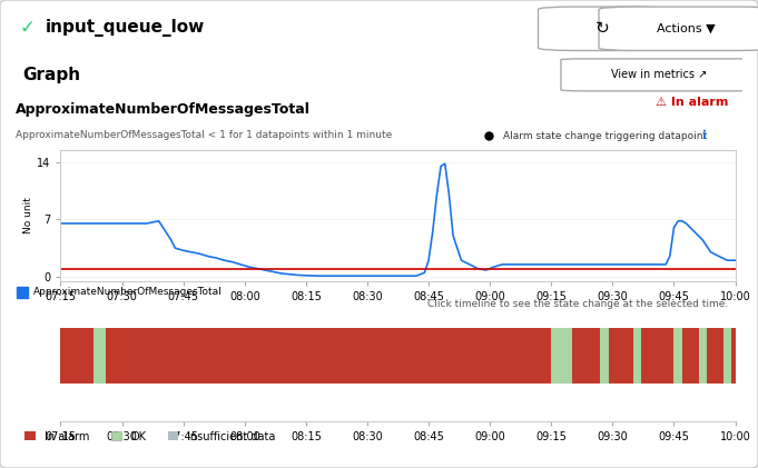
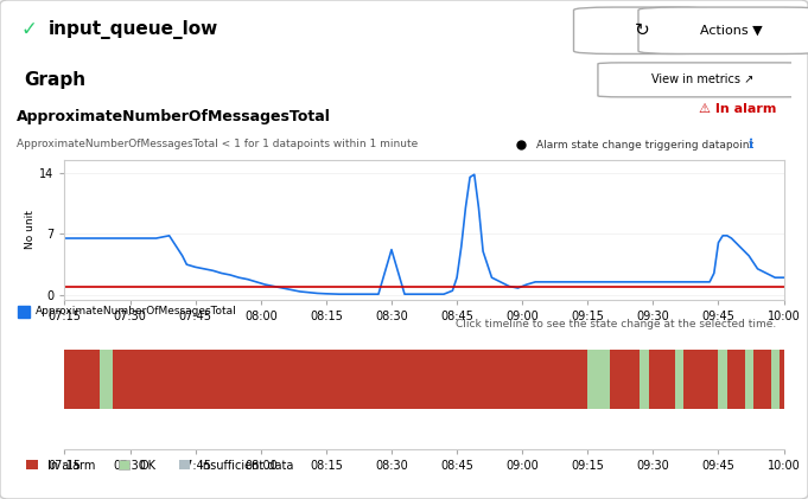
08:30: 0.1 -> 5.2
